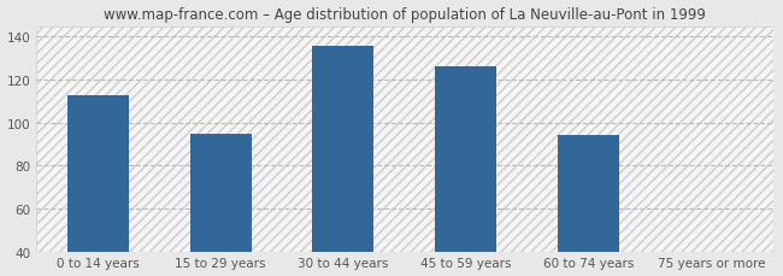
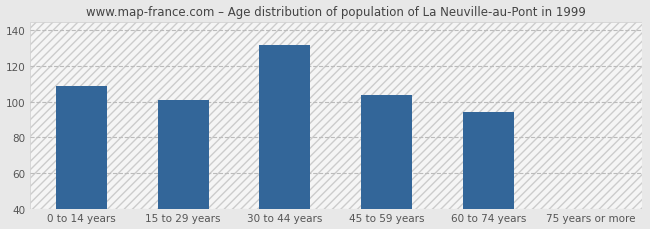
0 to 14 years: 113 -> 109
15 to 29 years: 95 -> 101
30 to 44 years: 136 -> 132
45 to 59 years: 126 -> 104
